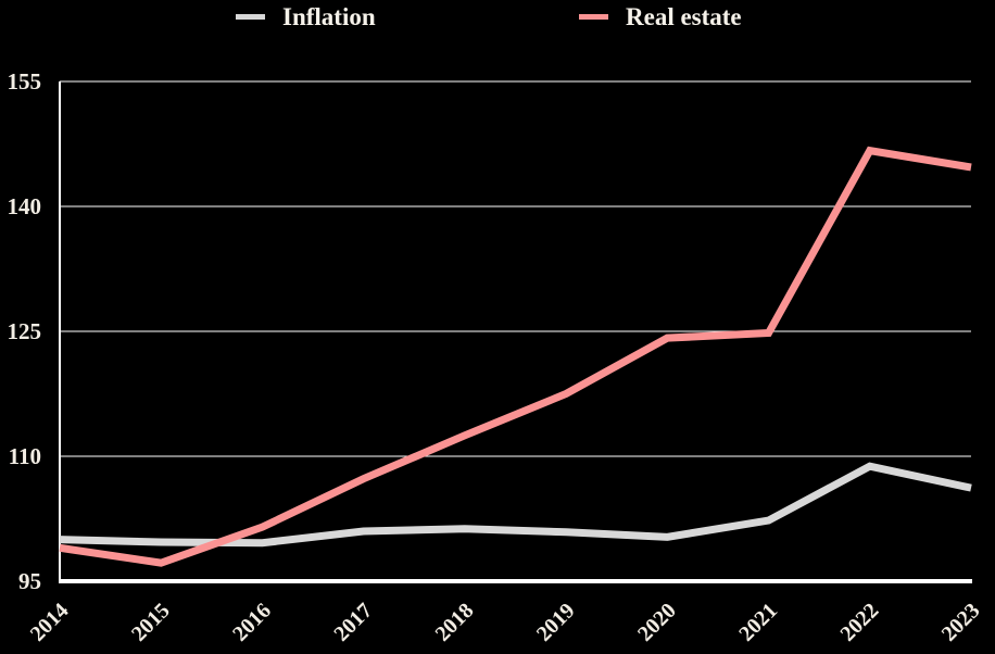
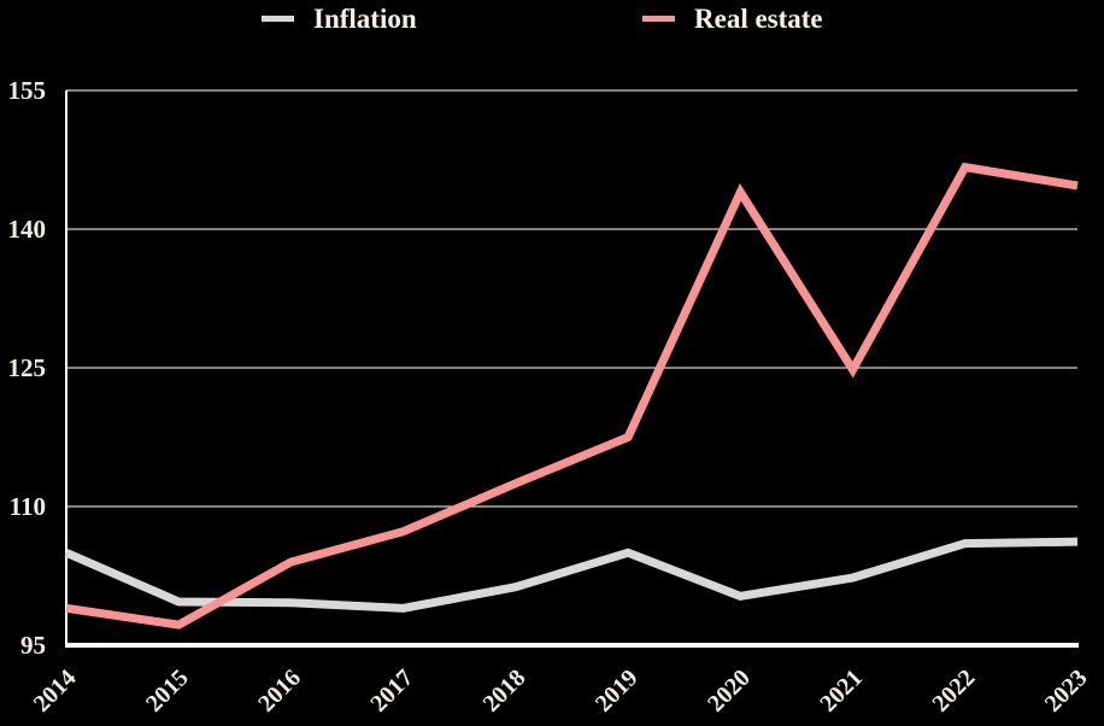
Inflation/2014: 100 -> 105
Real estate/2016: 102 -> 104
Inflation/2017: 101 -> 99
Inflation/2019: 101 -> 105
Real estate/2020: 124 -> 144
Inflation/2022: 109 -> 106
